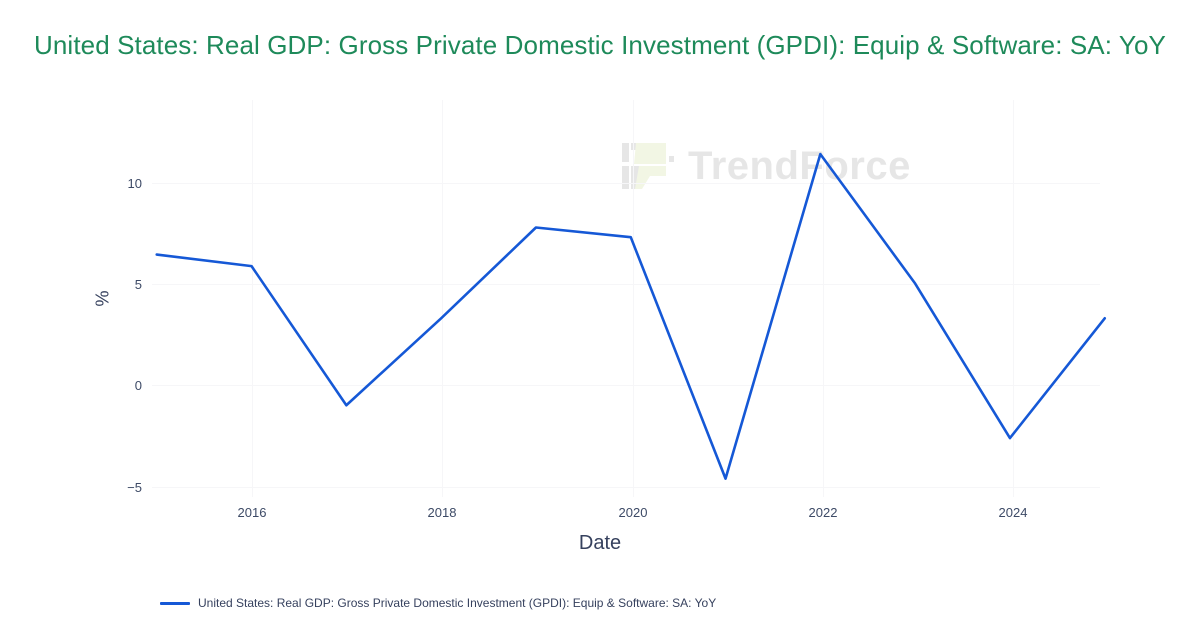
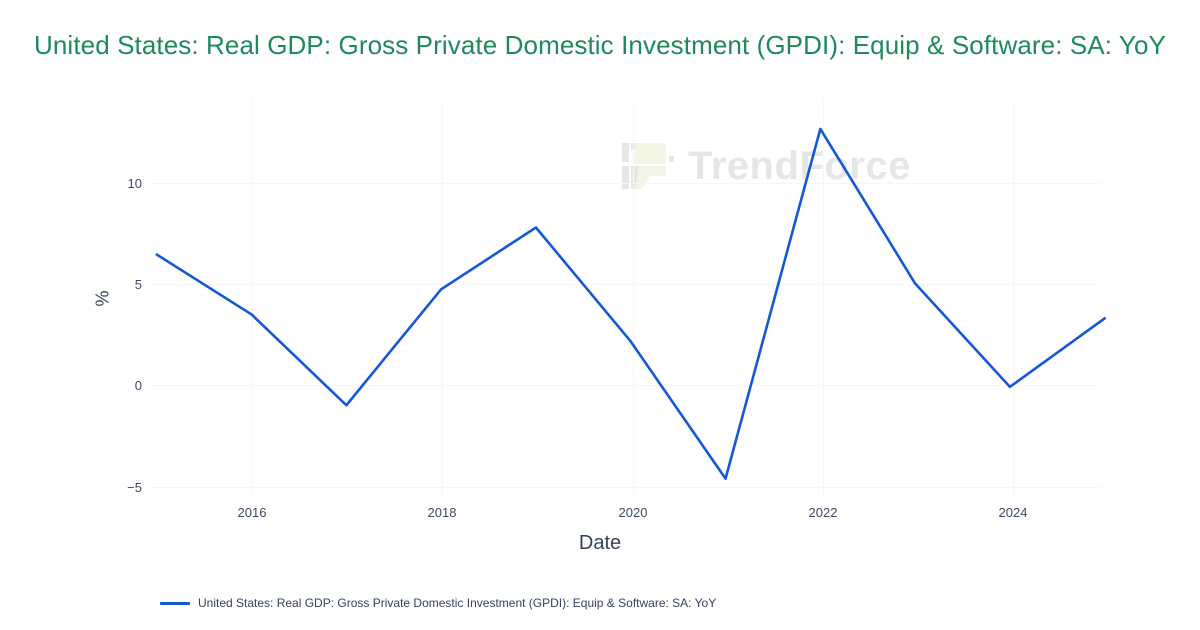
2016: 6.0 -> 3.5
2018: 3.3 -> 4.8
2020: 7.5 -> 2.1
2022: 11.8 -> 13.1
2024: -2.9 -> -0.2
